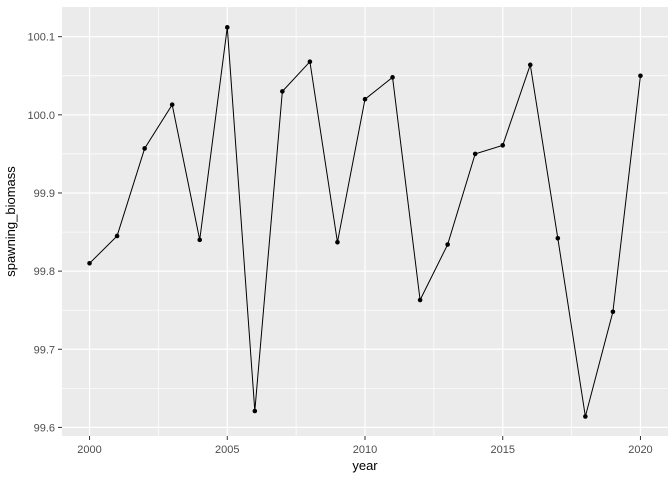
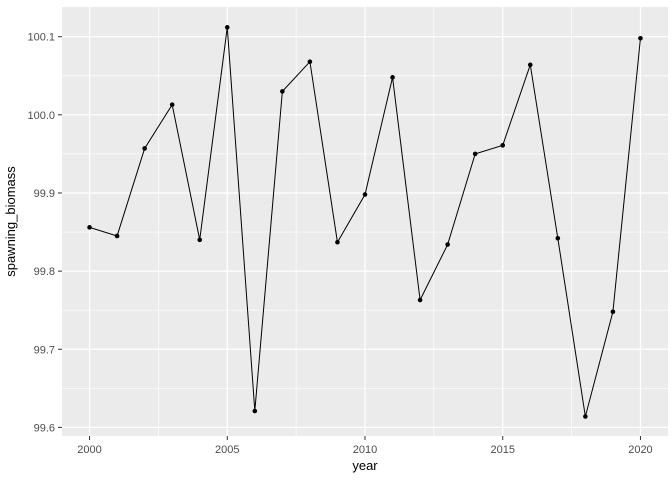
2000: 99.81 -> 99.86
2010: 100.02 -> 99.90
2020: 100.05 -> 100.10
